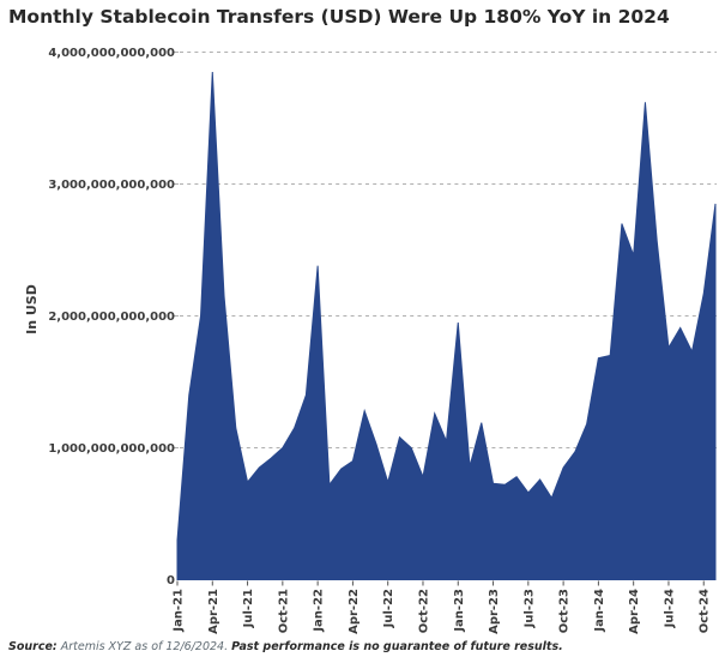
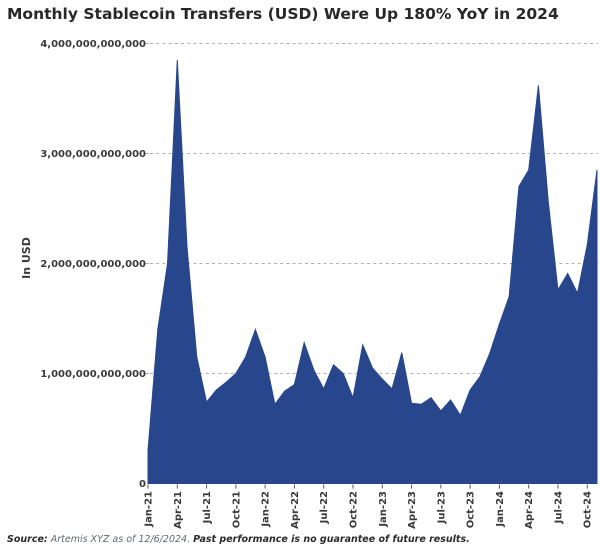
Jan-22: 2380000000000 -> 1150000000000
Jul-22: 740000000000 -> 860000000000
Jan-23: 1950000000000 -> 950000000000
Jan-24: 1680000000000 -> 1450000000000
Apr-24: 2460000000000 -> 2850000000000
